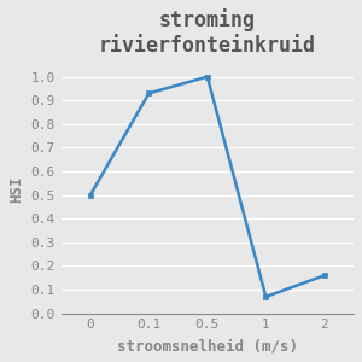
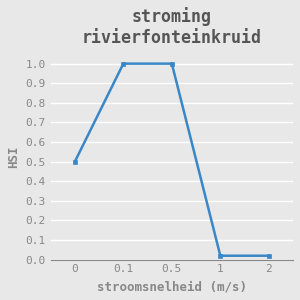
0.1: 0.93 -> 1.00
1: 0.07 -> 0.02
2: 0.16 -> 0.02
